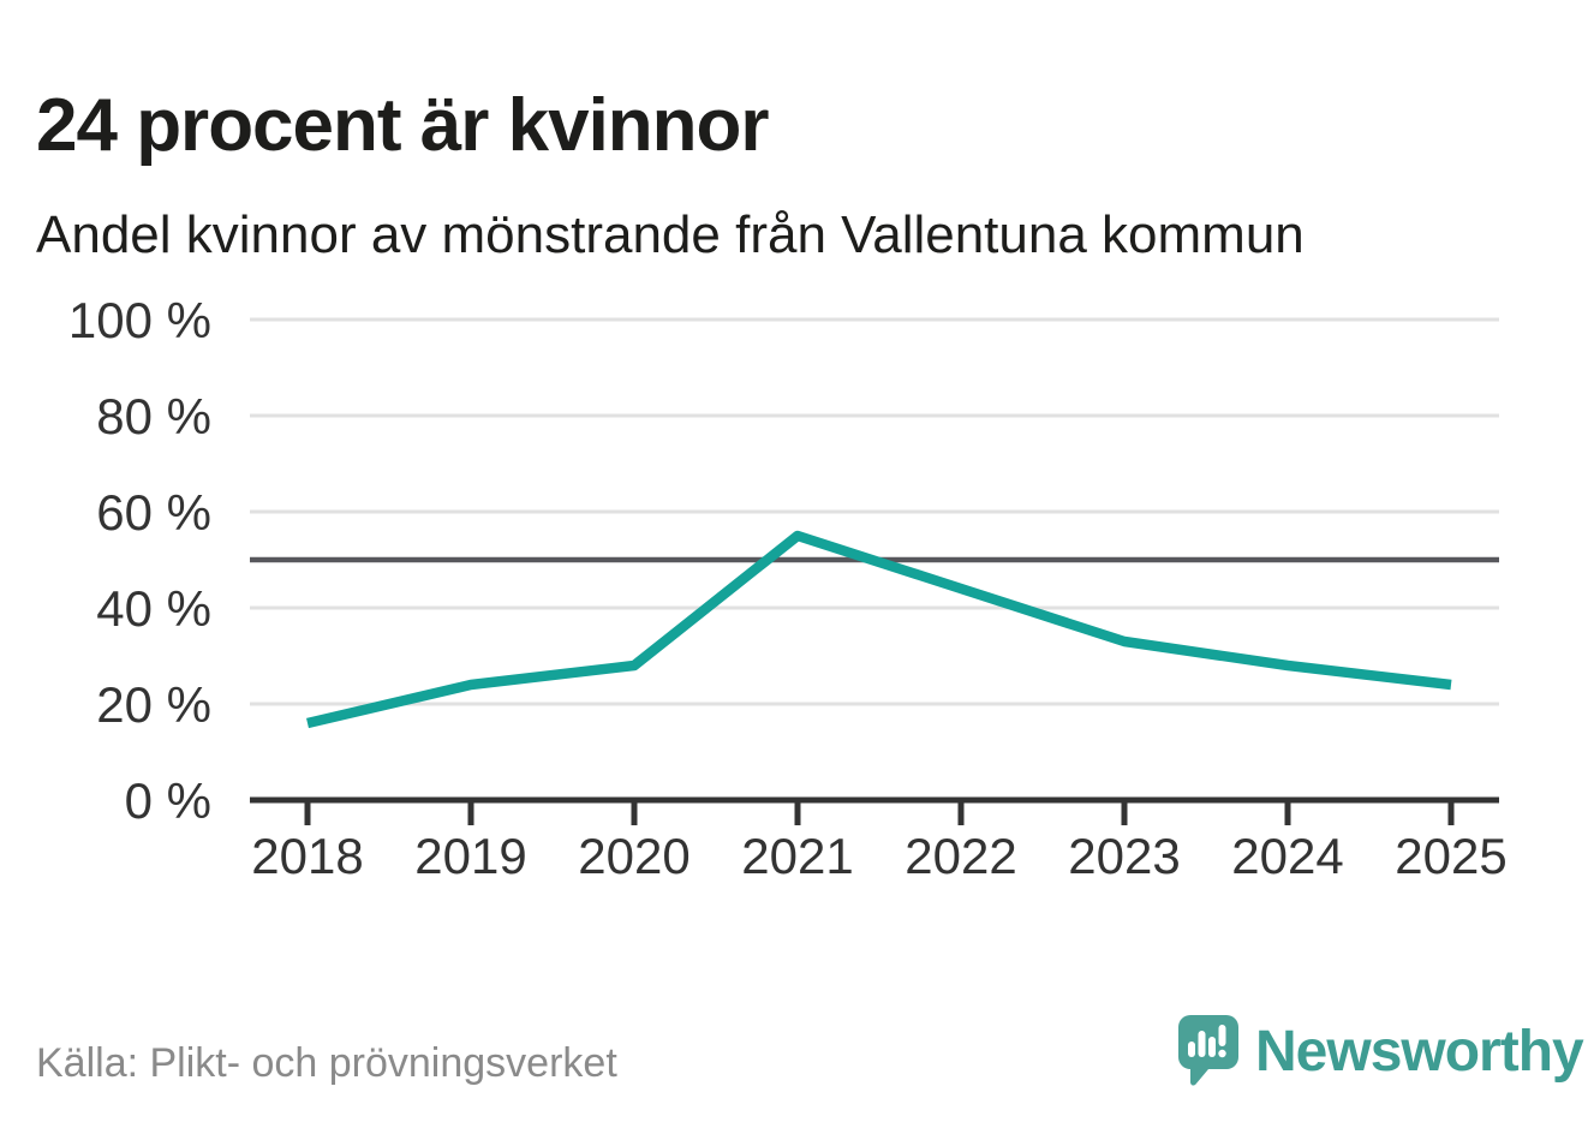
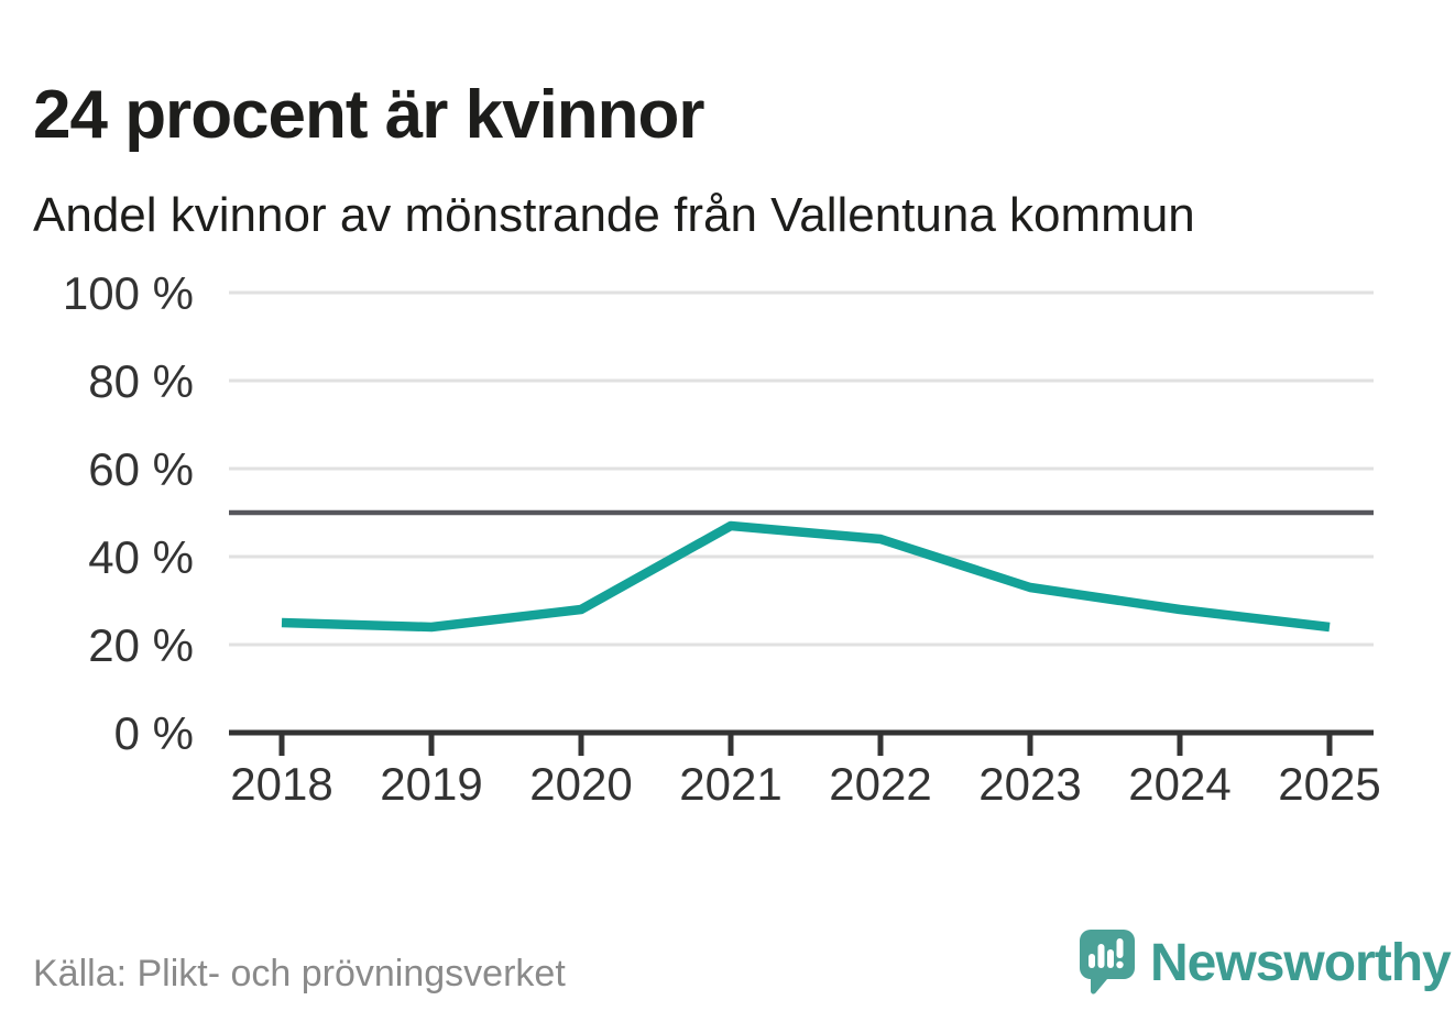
2018: 16% -> 25%
2021: 55% -> 47%
